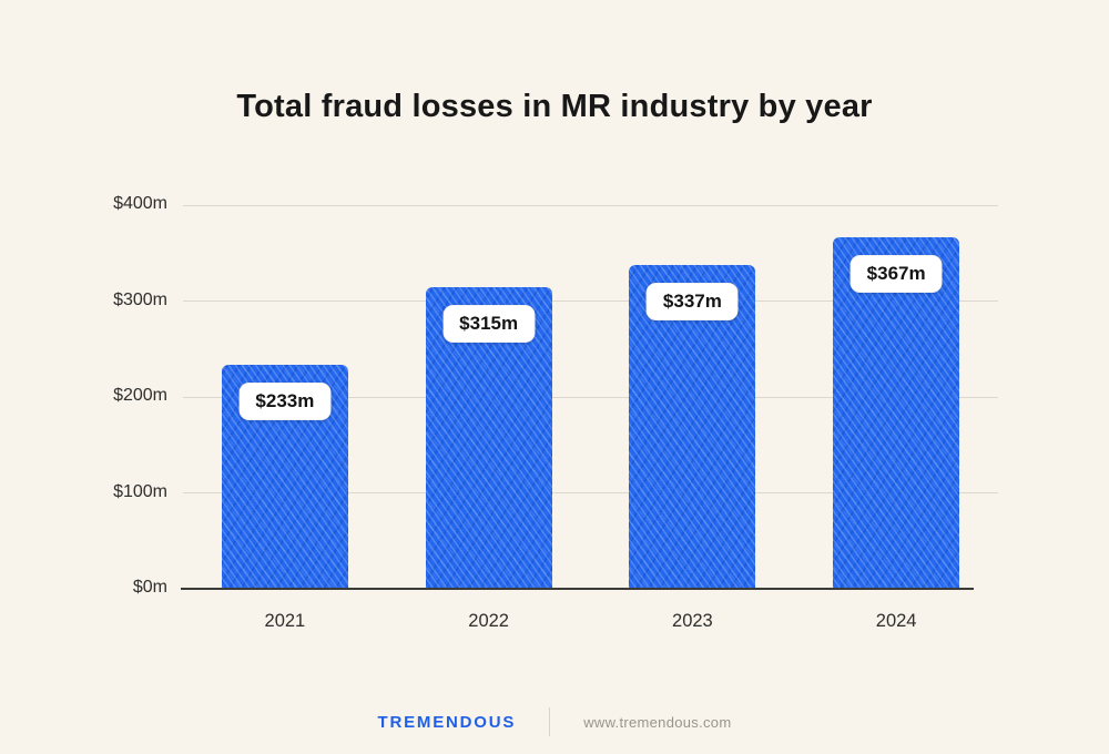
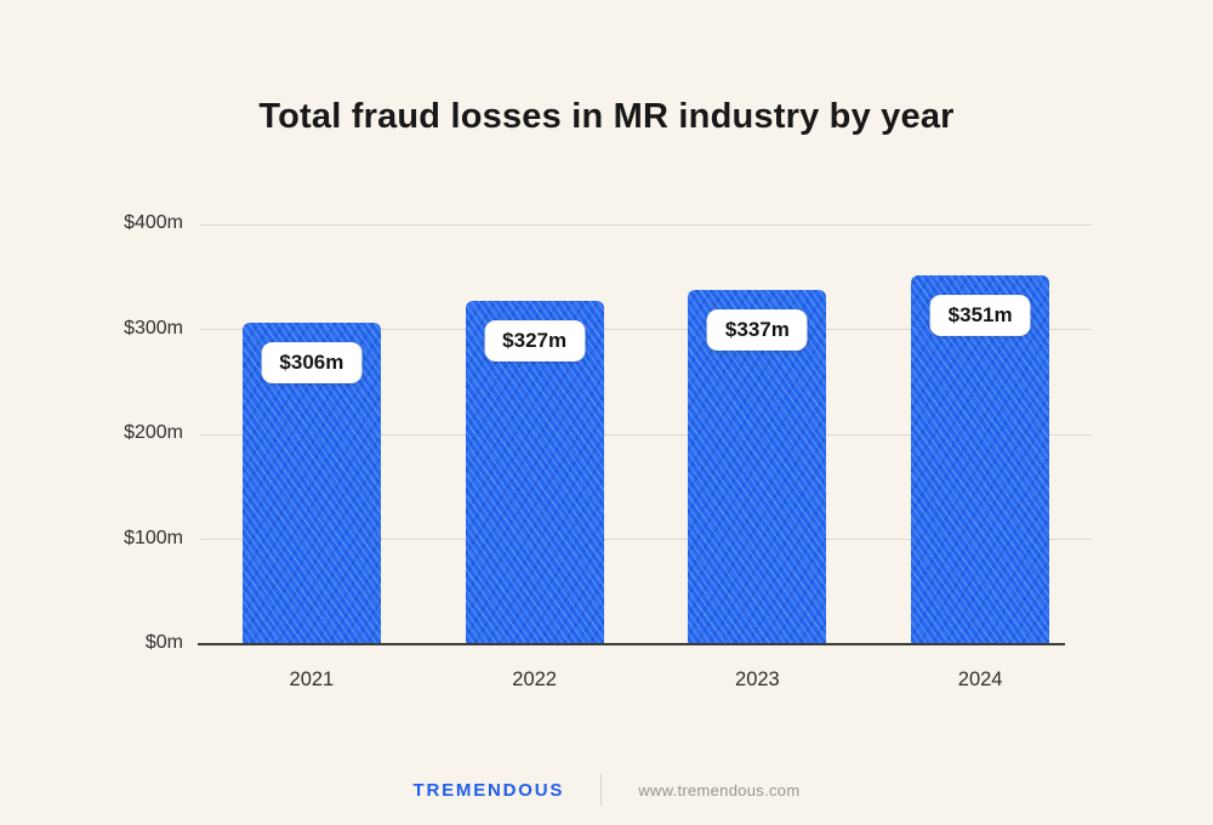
2021: $233m -> $306m
2022: $315m -> $327m
2024: $367m -> $351m
